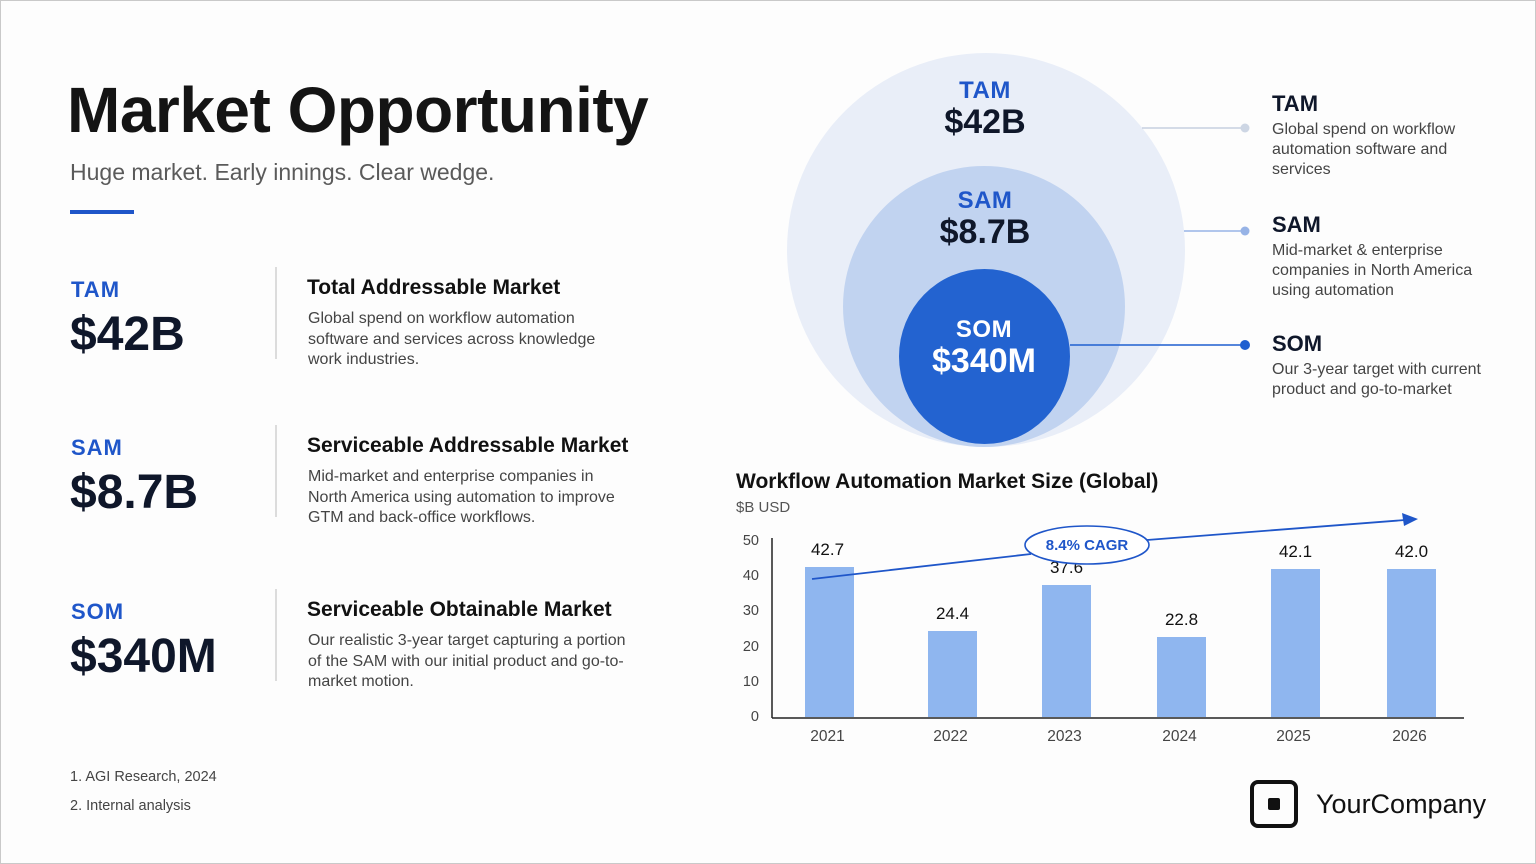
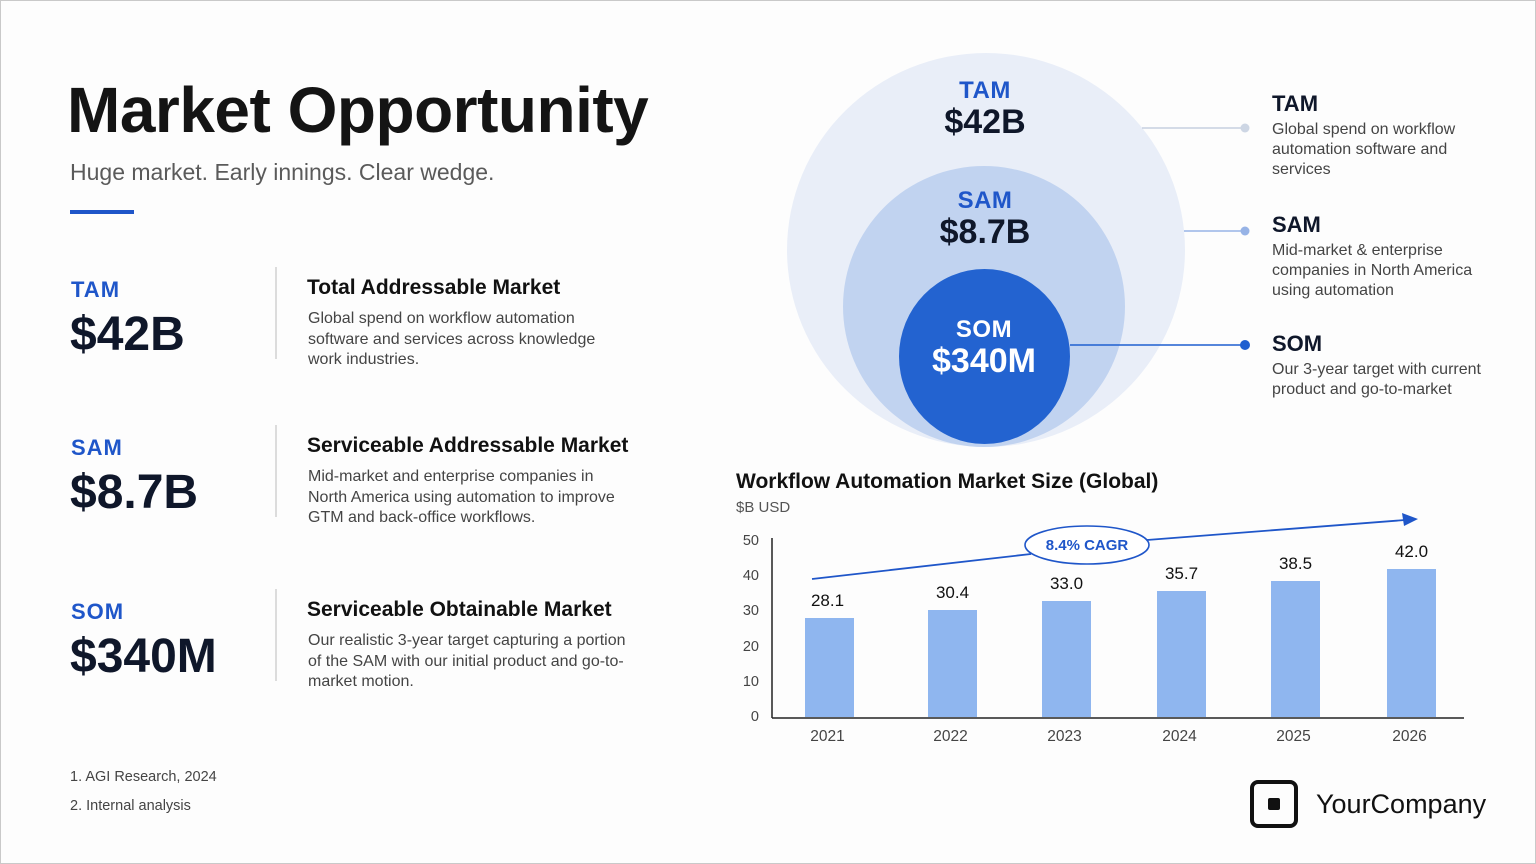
2021: 42.7 -> 28.1
2022: 24.4 -> 30.4
2023: 37.6 -> 33.0
2024: 22.8 -> 35.7
2025: 42.1 -> 38.5
